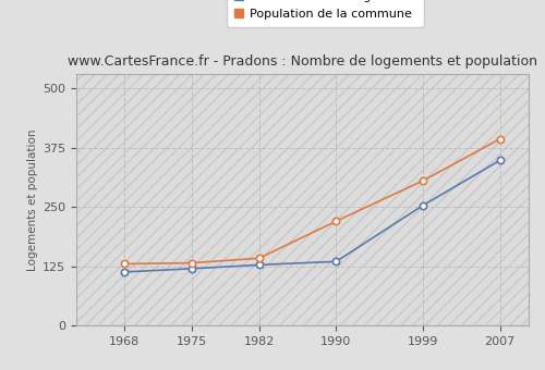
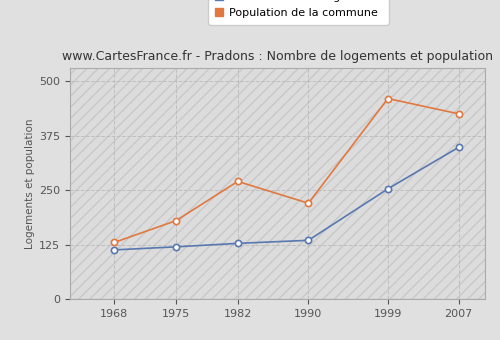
Population de la commune/1975: 132 -> 180
Population de la commune/1982: 142 -> 270
Population de la commune/1999: 305 -> 460
Population de la commune/2007: 393 -> 425
